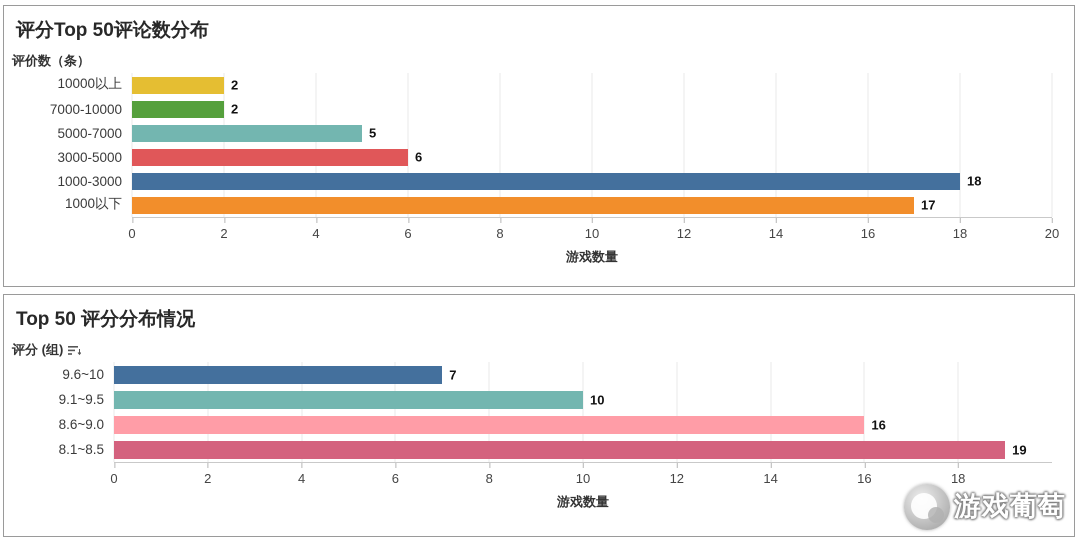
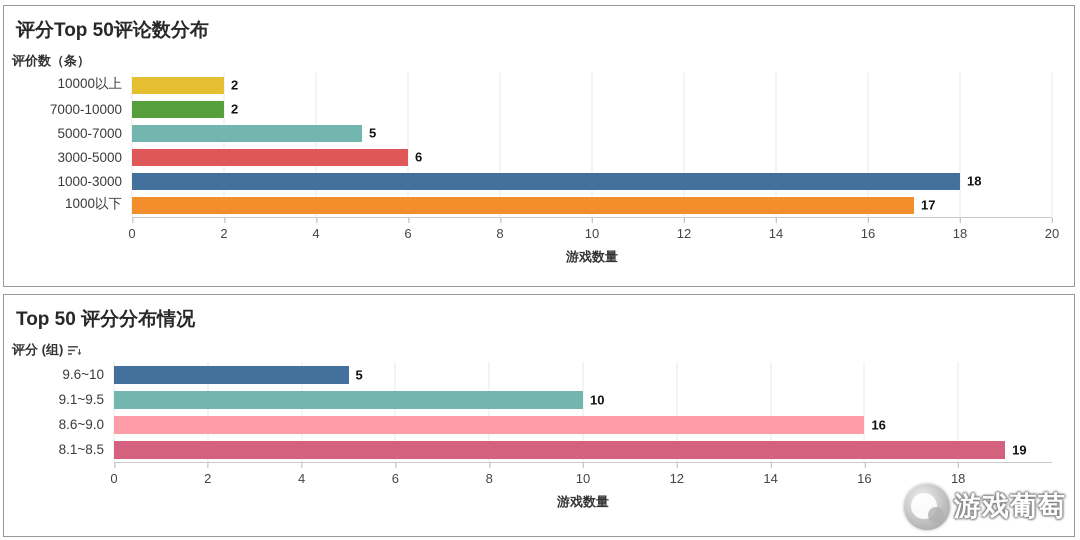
Top 50 评分分布情况/9.6~10: 7 -> 5
